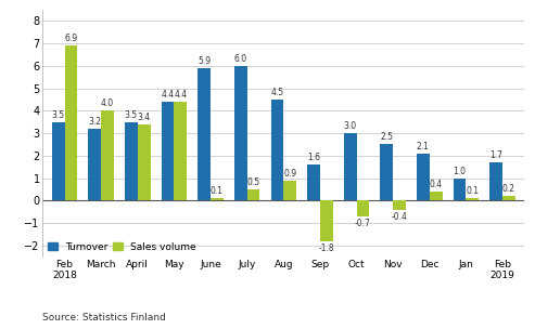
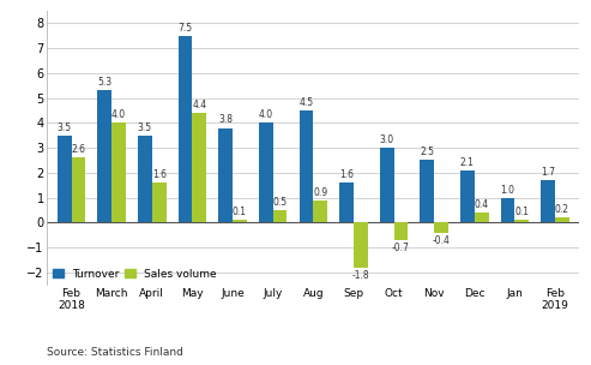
Sales volume/Feb 2018: 6.9 -> 2.6
Turnover/March: 3.2 -> 5.3
Sales volume/April: 3.4 -> 1.6
Turnover/May: 4.4 -> 7.5
Turnover/June: 5.9 -> 3.8
Turnover/July: 6.0 -> 4.0
